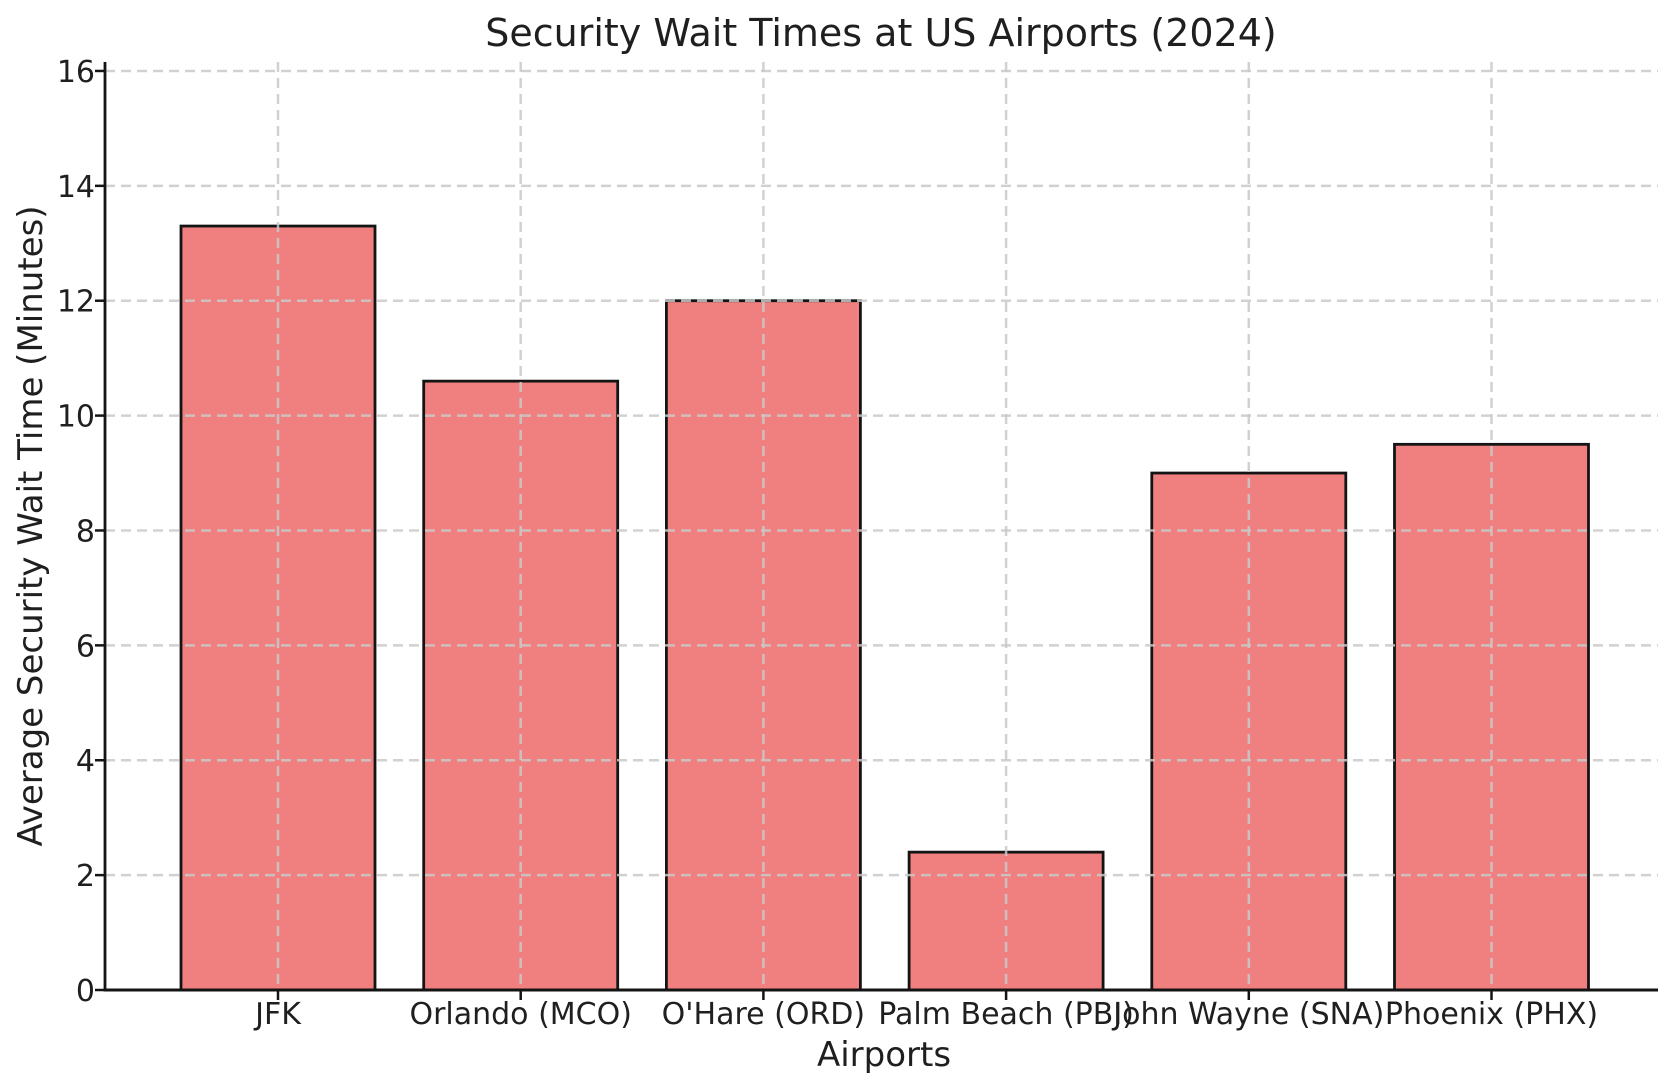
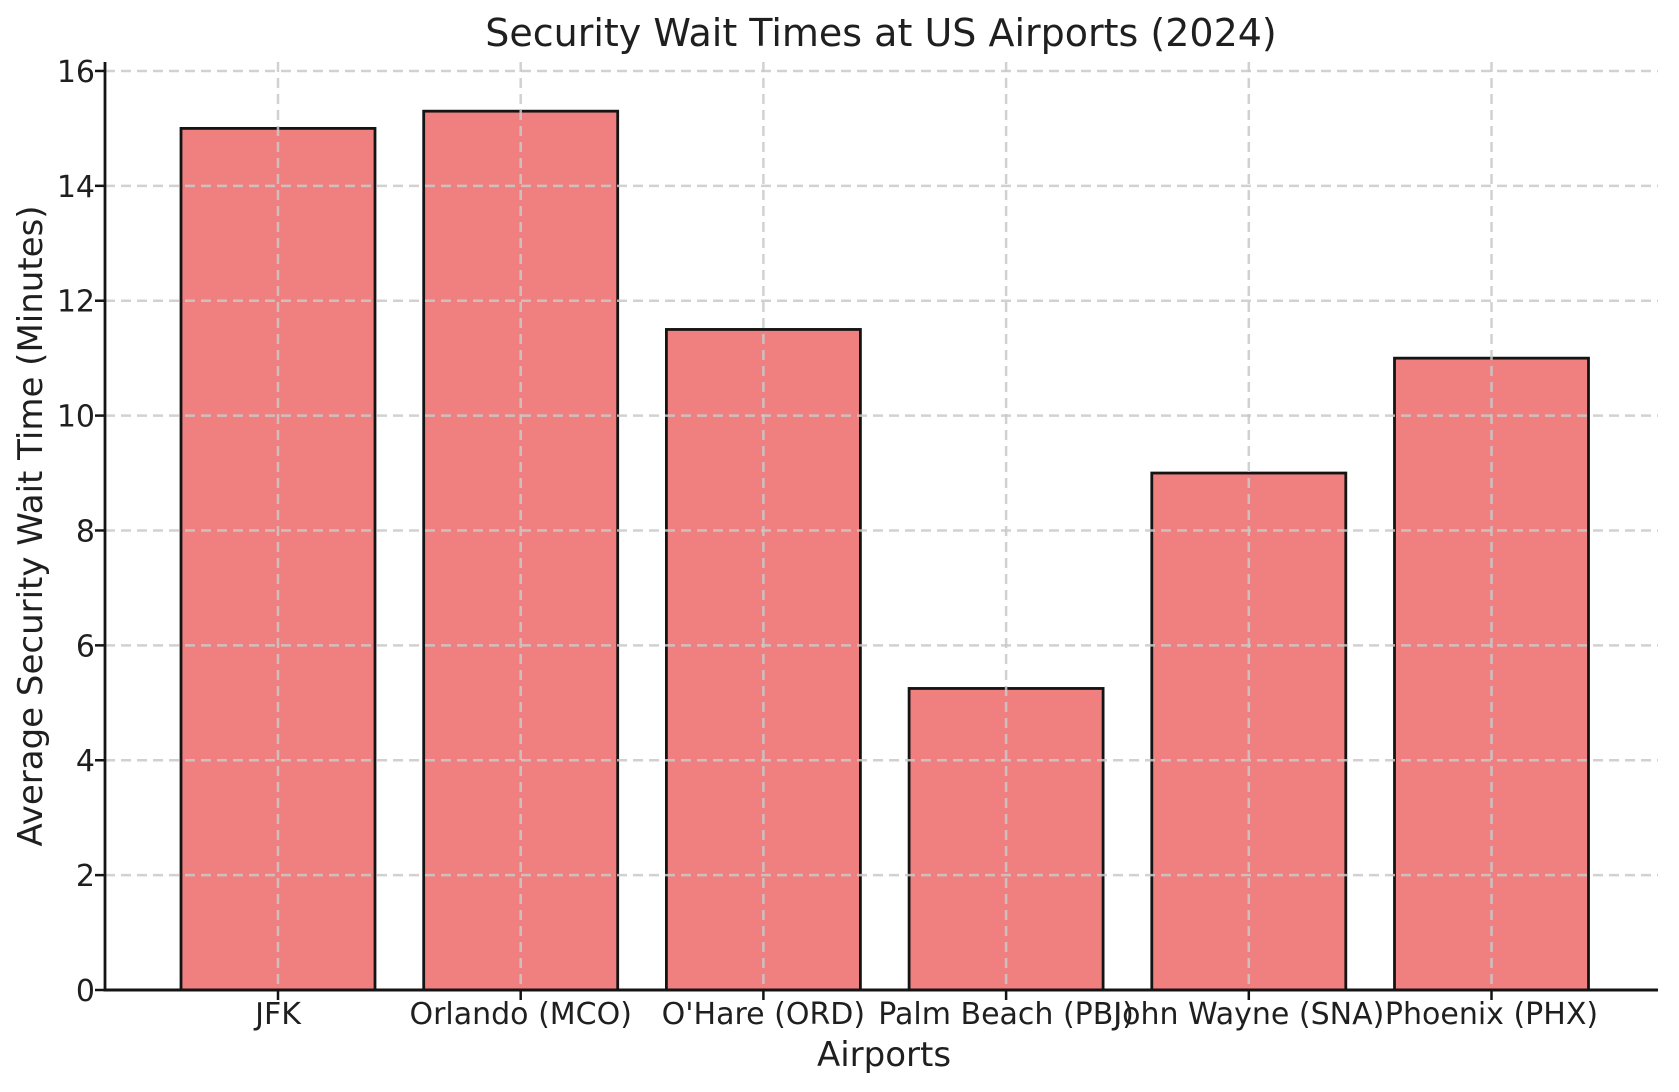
JFK: 13.3 -> 15.0
Orlando (MCO): 10.6 -> 15.3
O'Hare (ORD): 12.0 -> 11.5
Palm Beach (PBI): 2.4 -> 5.2
Phoenix (PHX): 9.5 -> 11.0
